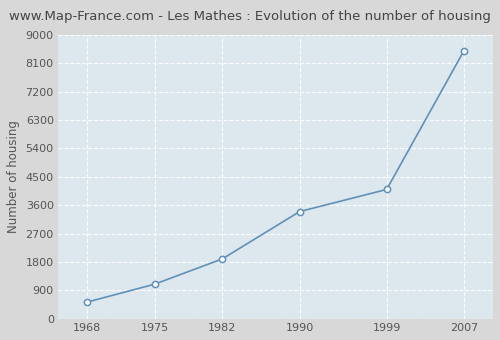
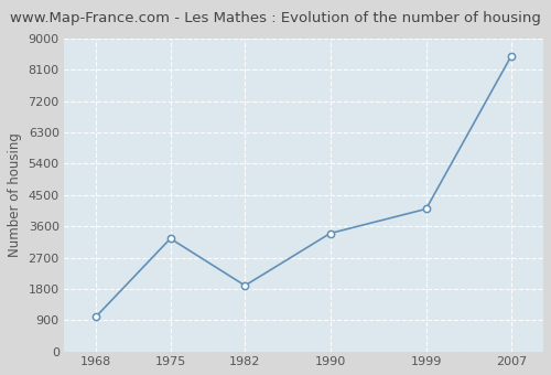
1968: 530 -> 1000
1975: 1100 -> 3250
